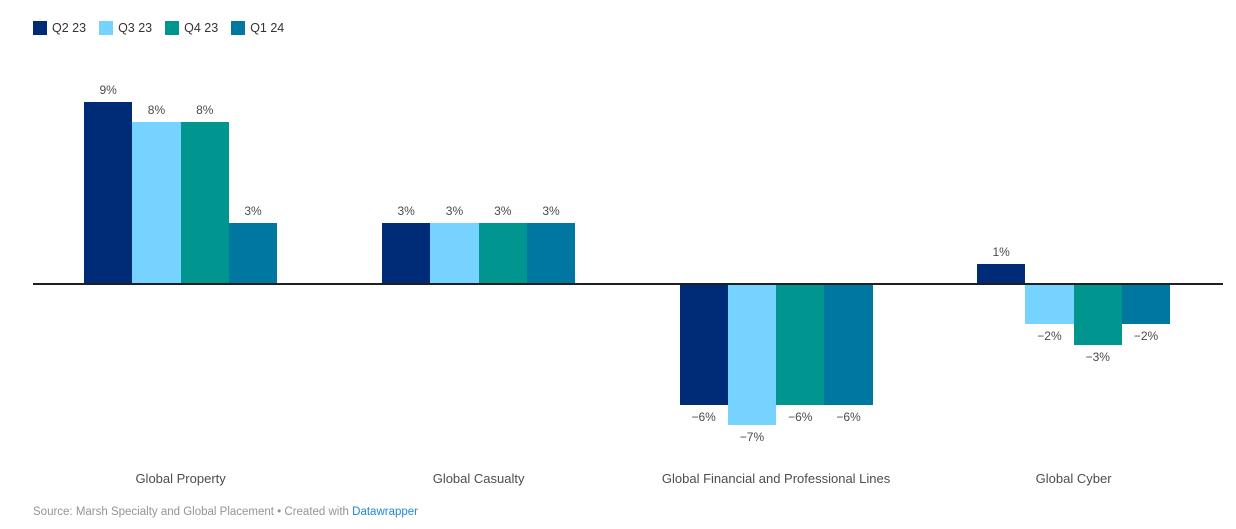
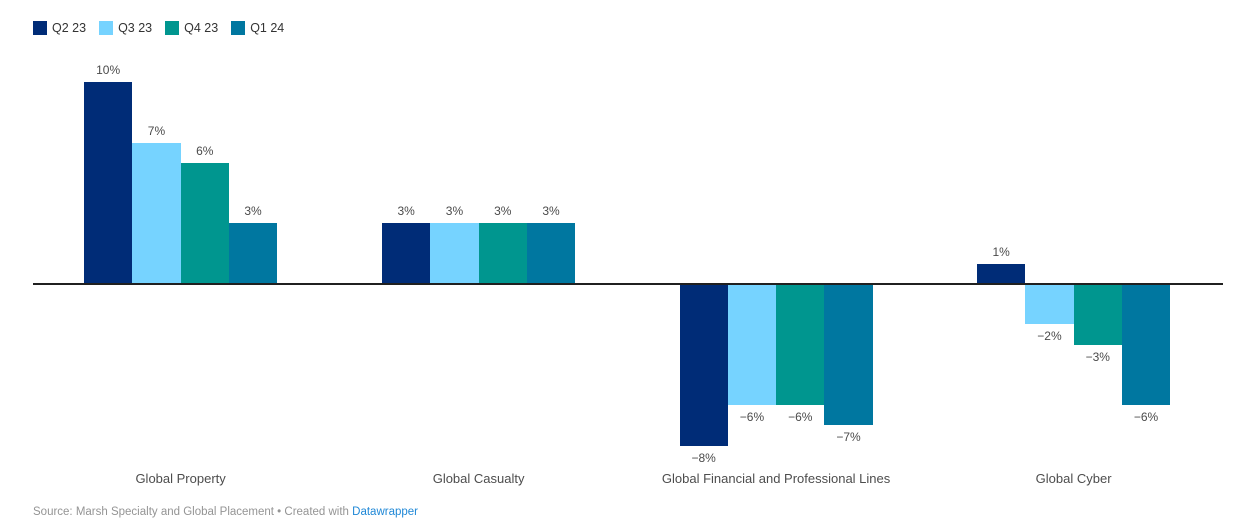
Q2 23/Global Property: 9% -> 10%
Q3 23/Global Property: 8% -> 7%
Q4 23/Global Property: 8% -> 6%
Q2 23/Global Financial and Professional Lines: −6% -> −8%
Q3 23/Global Financial and Professional Lines: −7% -> −6%
Q1 24/Global Financial and Professional Lines: −6% -> −7%
Q1 24/Global Cyber: −2% -> −6%
